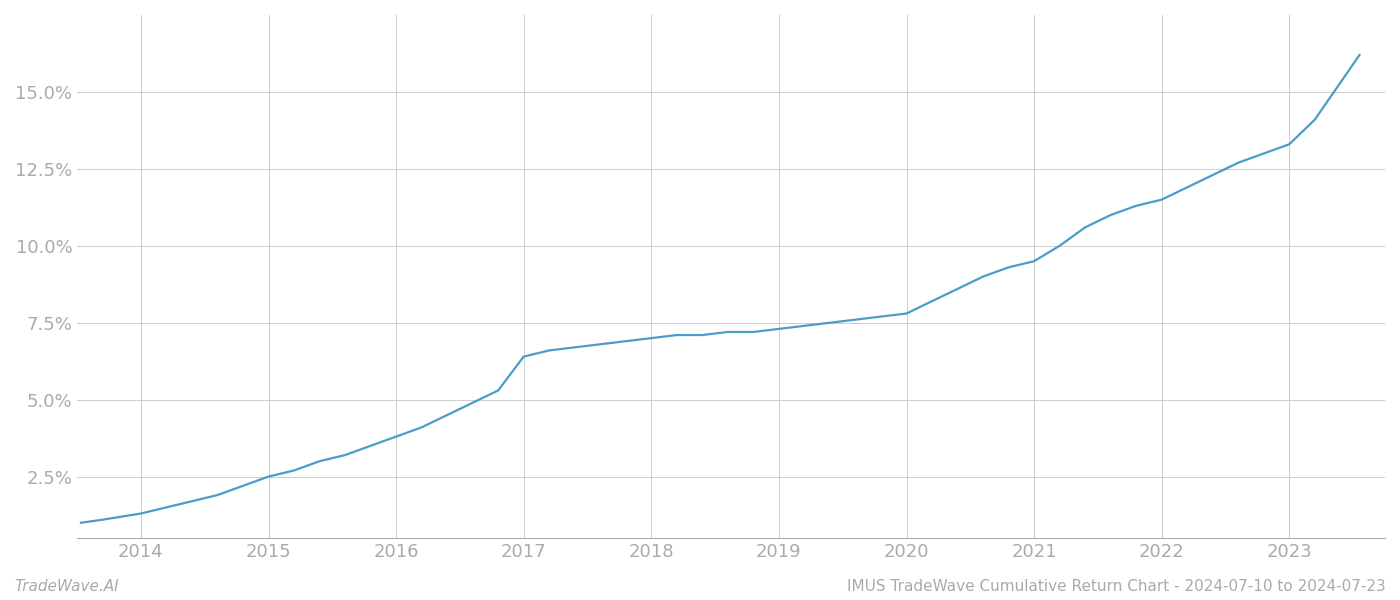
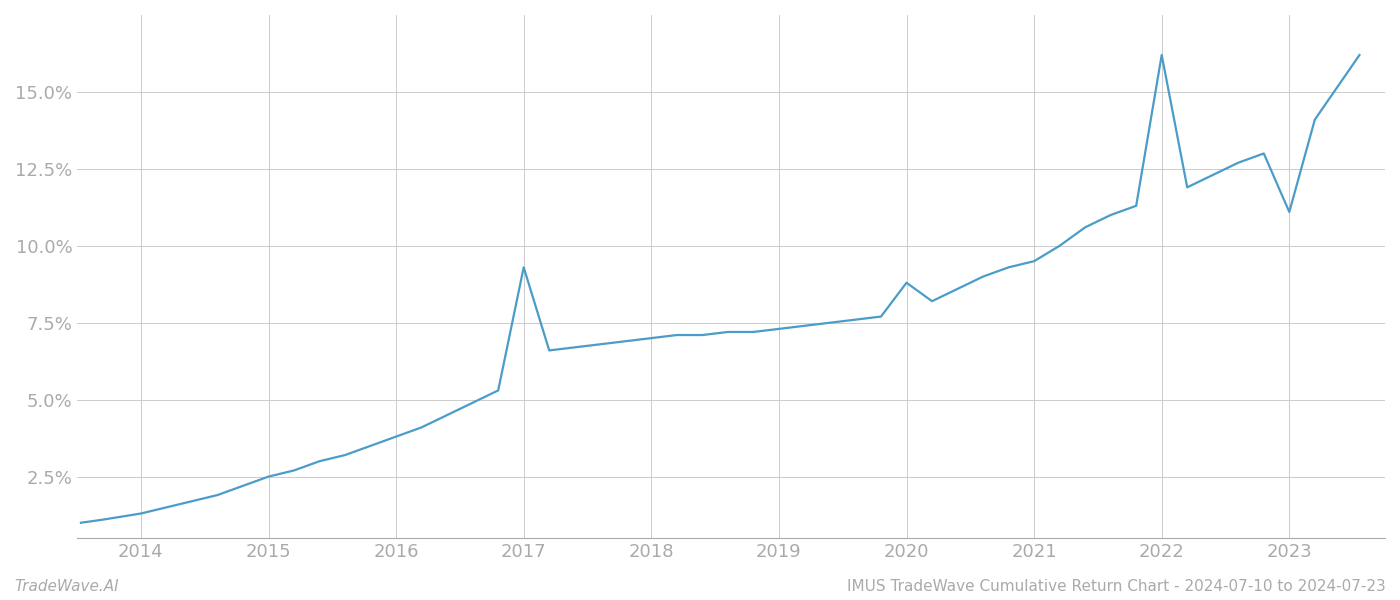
2017: 6.4% -> 9.3%
2020: 7.8% -> 8.8%
2022: 11.5% -> 16.2%
2023: 13.3% -> 11.1%
